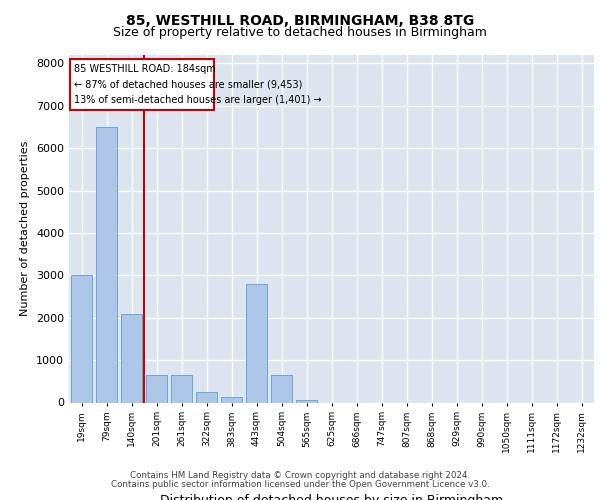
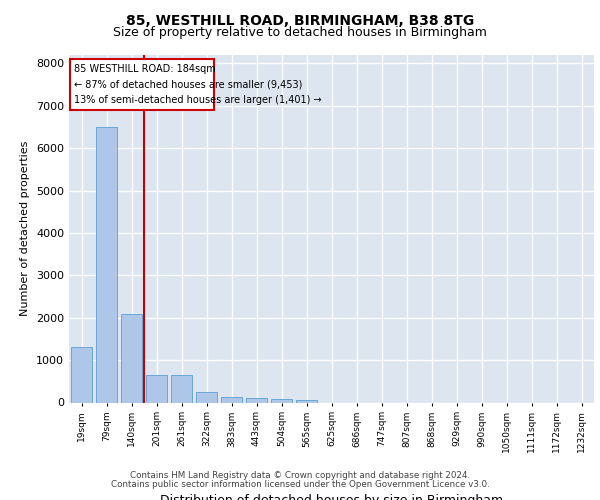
19sqm: 3000 -> 1300
443sqm: 2800 -> 110
504sqm: 650 -> 90
